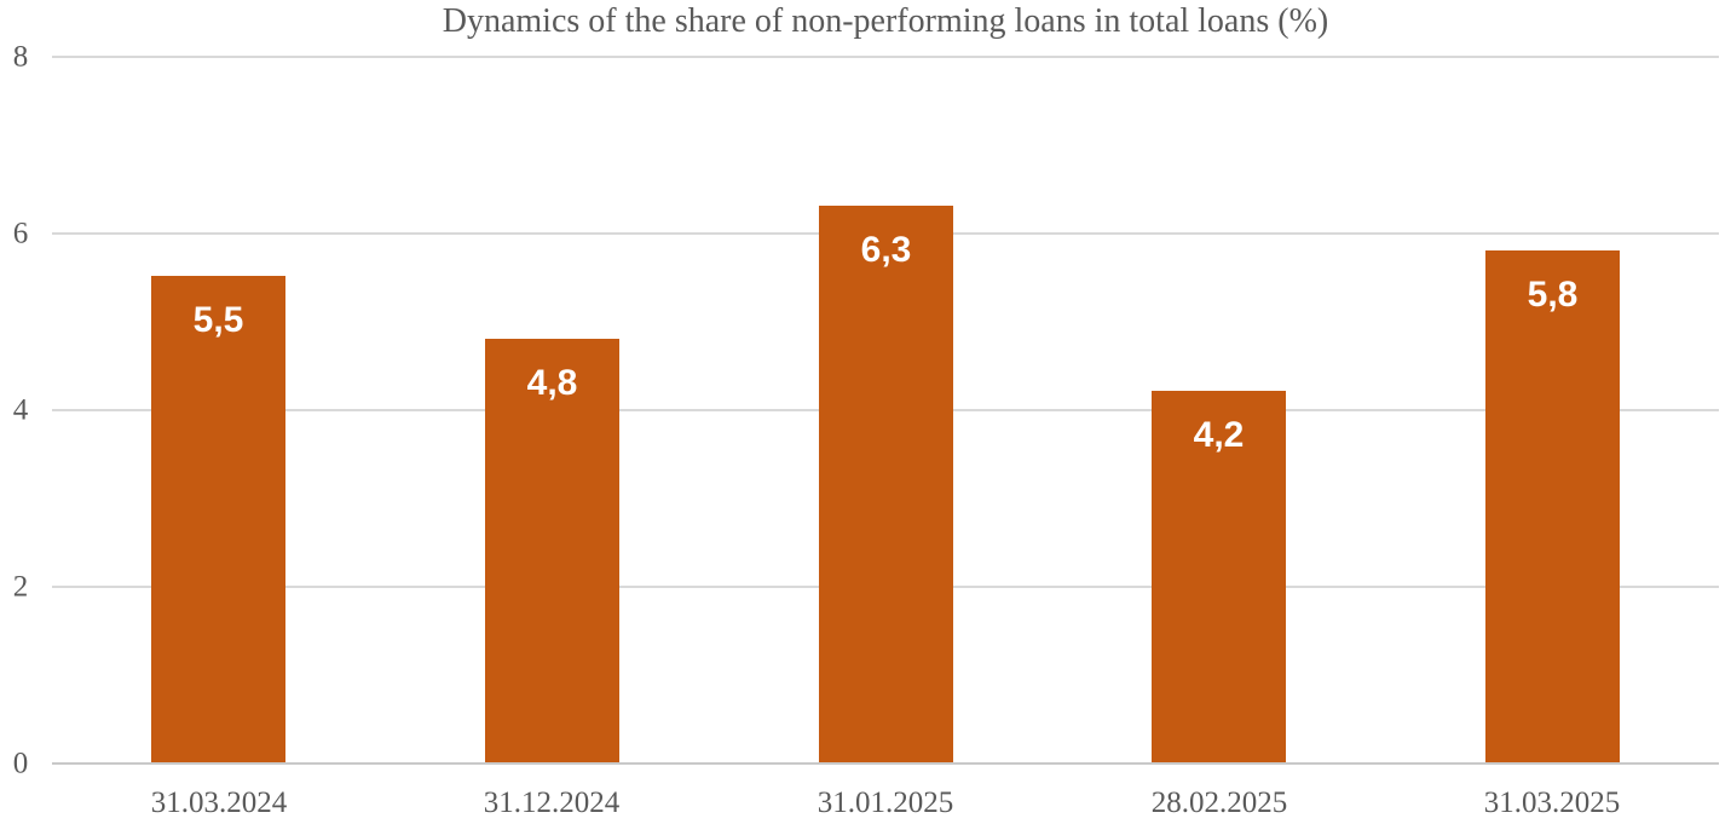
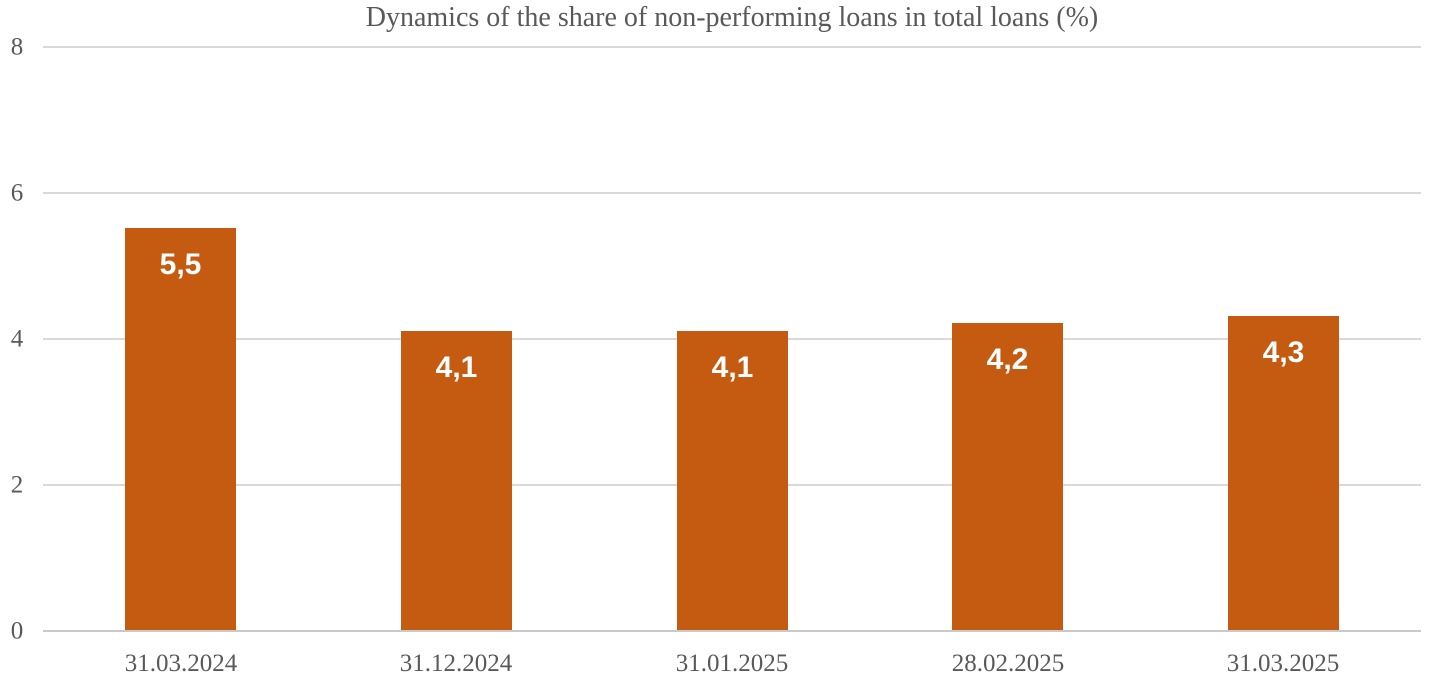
31.12.2024: 4,8 -> 4,1
31.01.2025: 6,3 -> 4,1
31.03.2025: 5,8 -> 4,3
